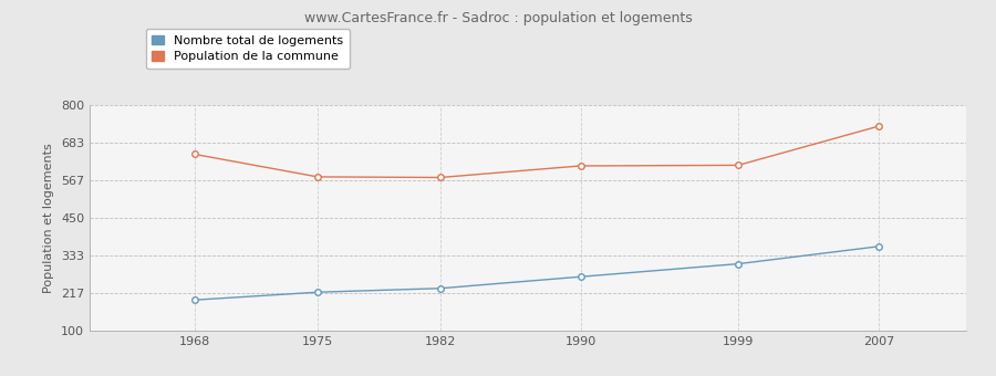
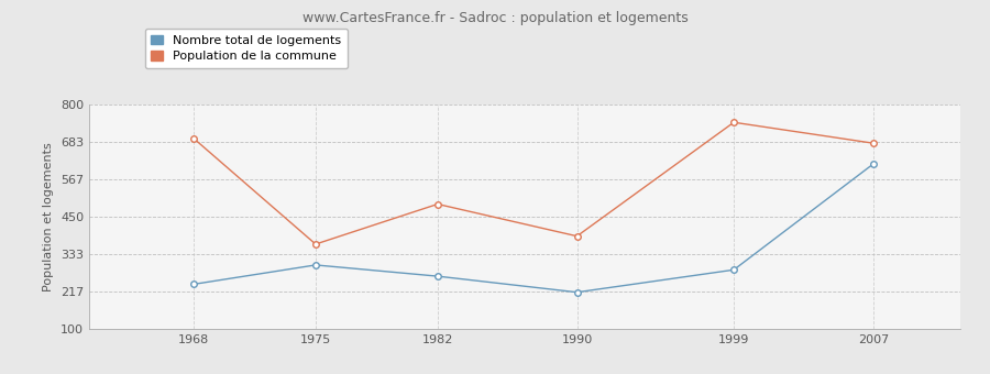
Nombre total de logements/1968: 196 -> 240
Population de la commune/1968: 648 -> 695
Nombre total de logements/1975: 220 -> 300
Population de la commune/1975: 578 -> 365
Nombre total de logements/1982: 232 -> 265
Population de la commune/1982: 576 -> 490
Nombre total de logements/1990: 268 -> 215
Population de la commune/1990: 612 -> 390
Nombre total de logements/1999: 308 -> 285
Population de la commune/1999: 614 -> 745
Nombre total de logements/2007: 362 -> 615
Population de la commune/2007: 735 -> 680
